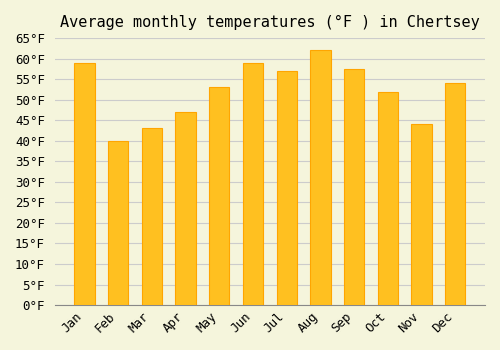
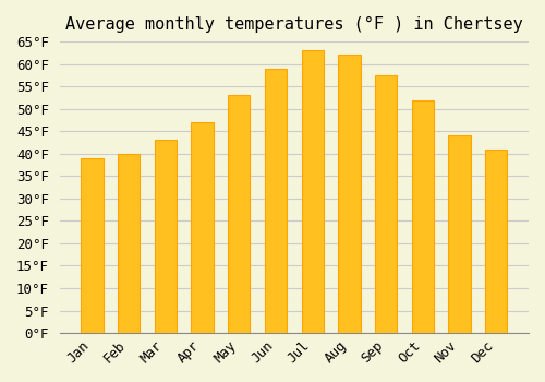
Jan: 59.0°F -> 39.0°F
Jul: 57.0°F -> 63.0°F
Dec: 54.0°F -> 41.0°F
